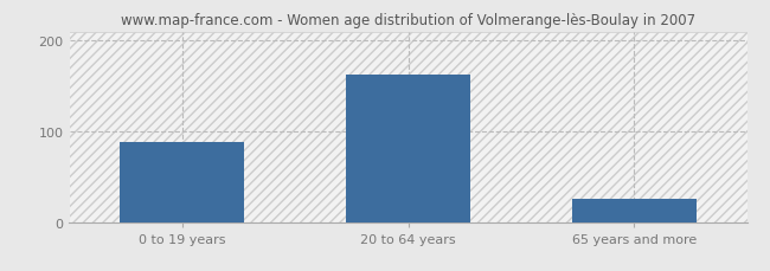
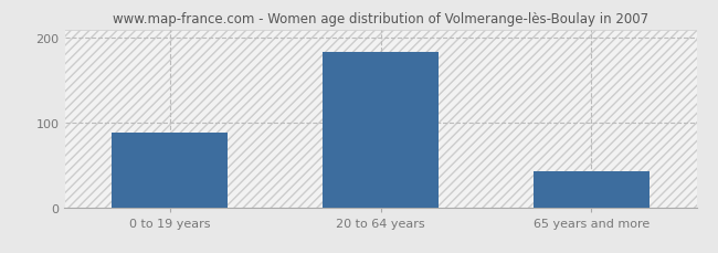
20 to 64 years: 163 -> 184
65 years and more: 25 -> 42
